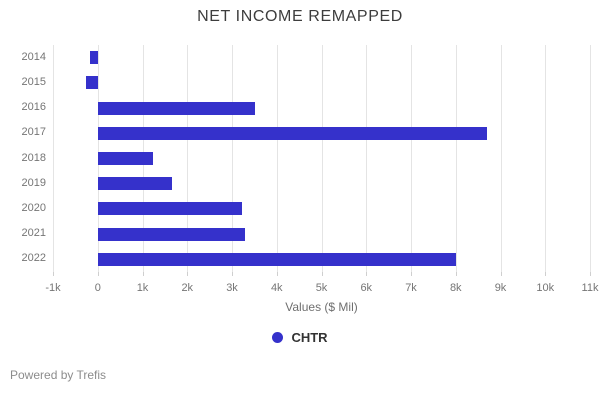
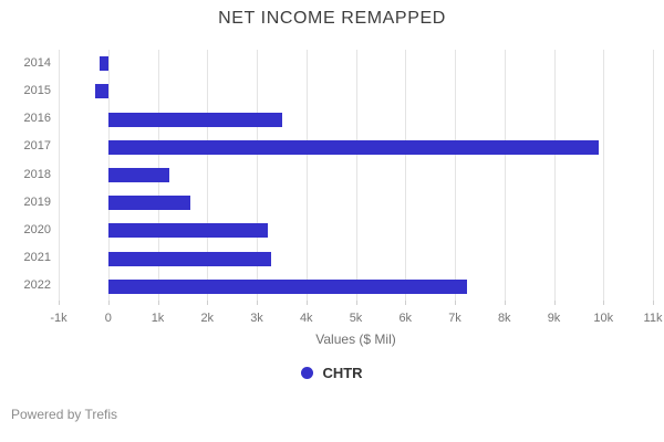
2017: 8.7k -> 9.9k
2022: 8.0k -> 7.2k
